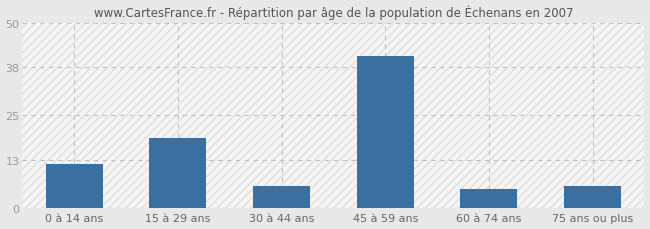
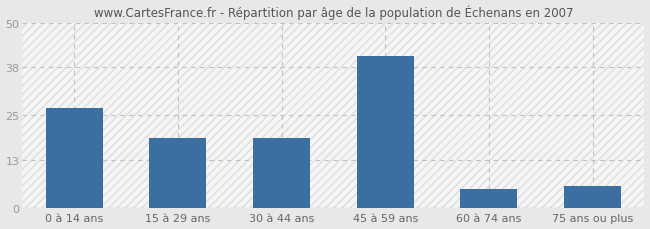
0 à 14 ans: 12 -> 27
30 à 44 ans: 6 -> 19
